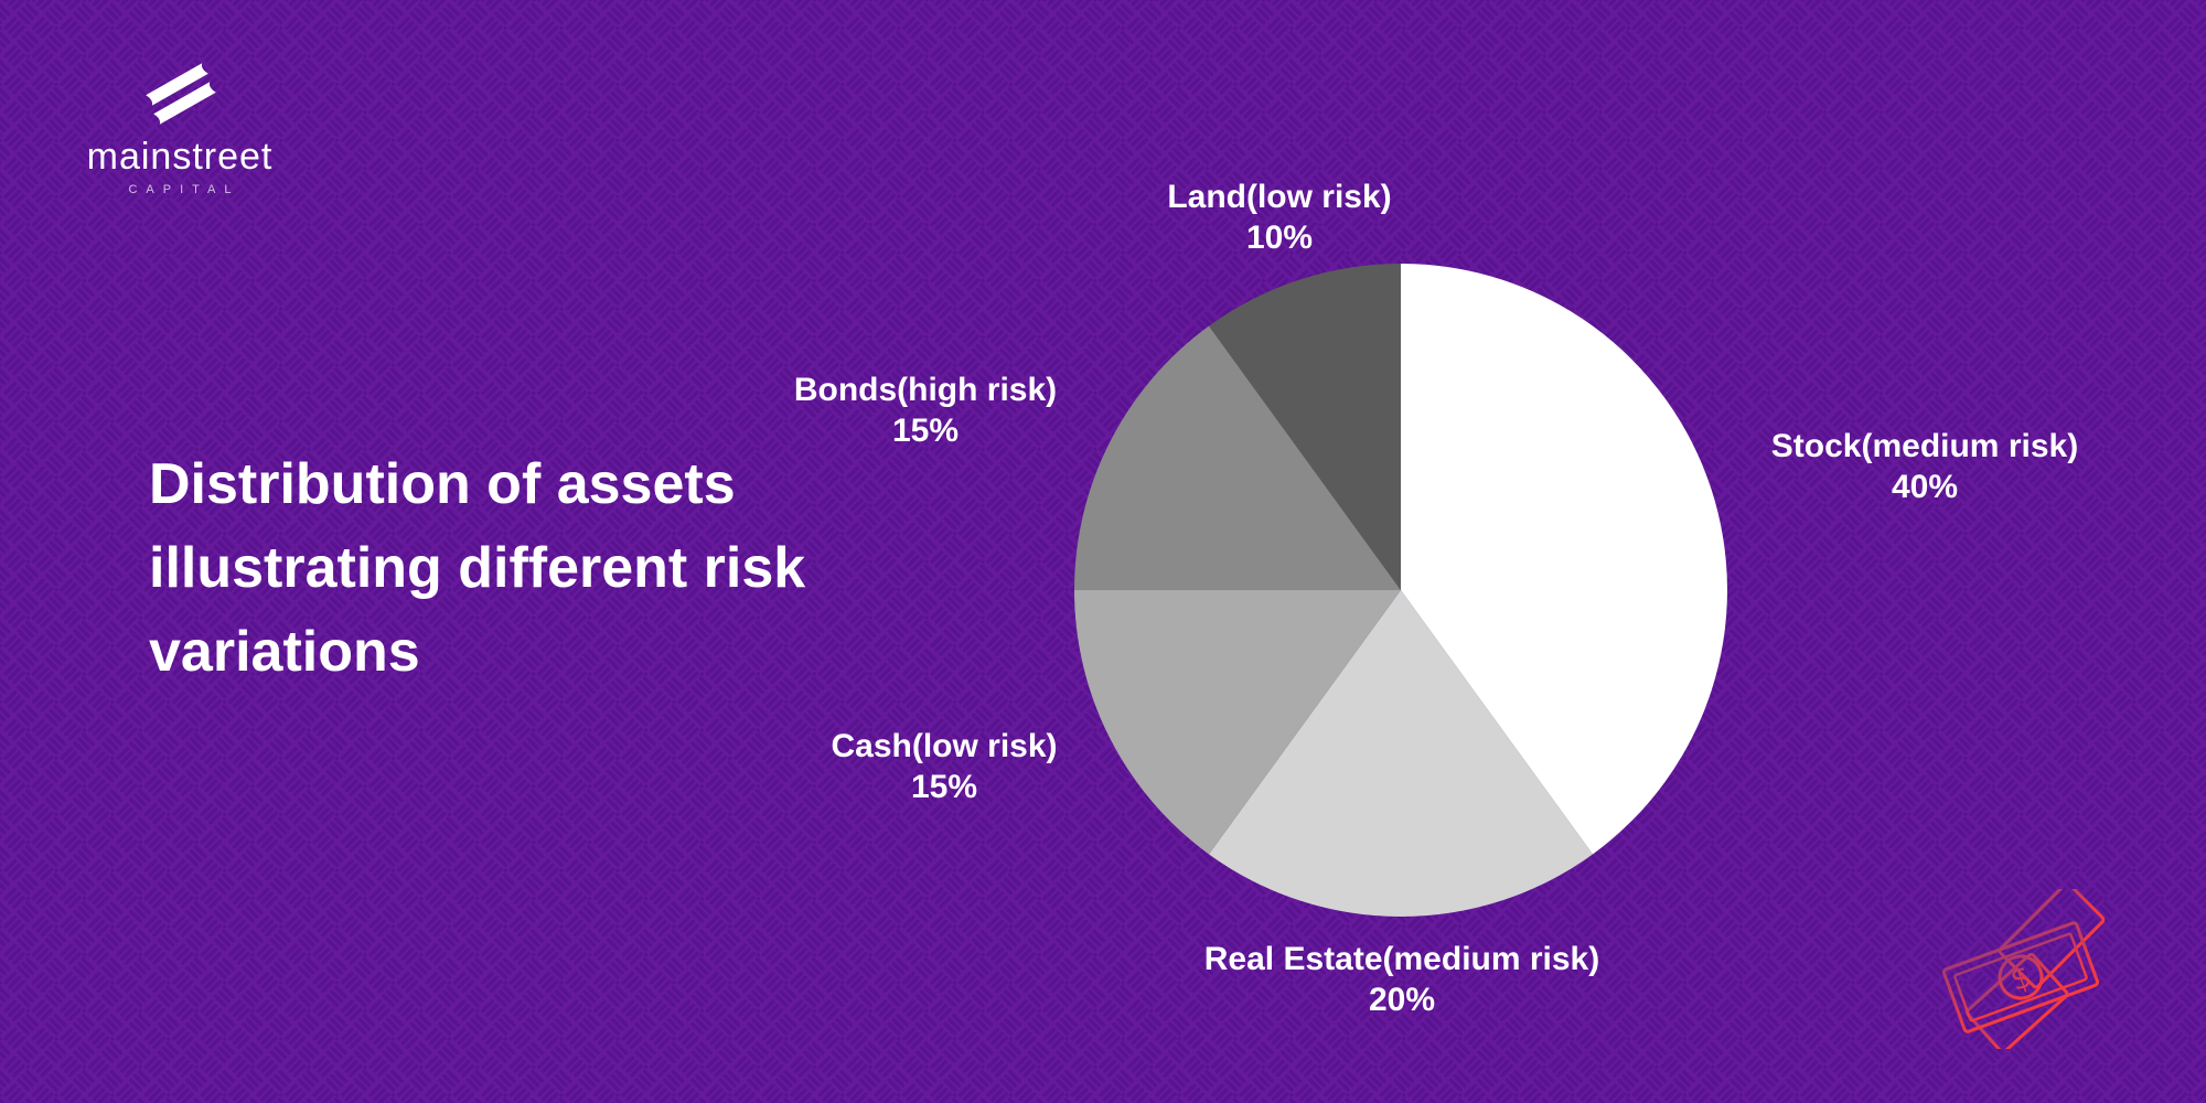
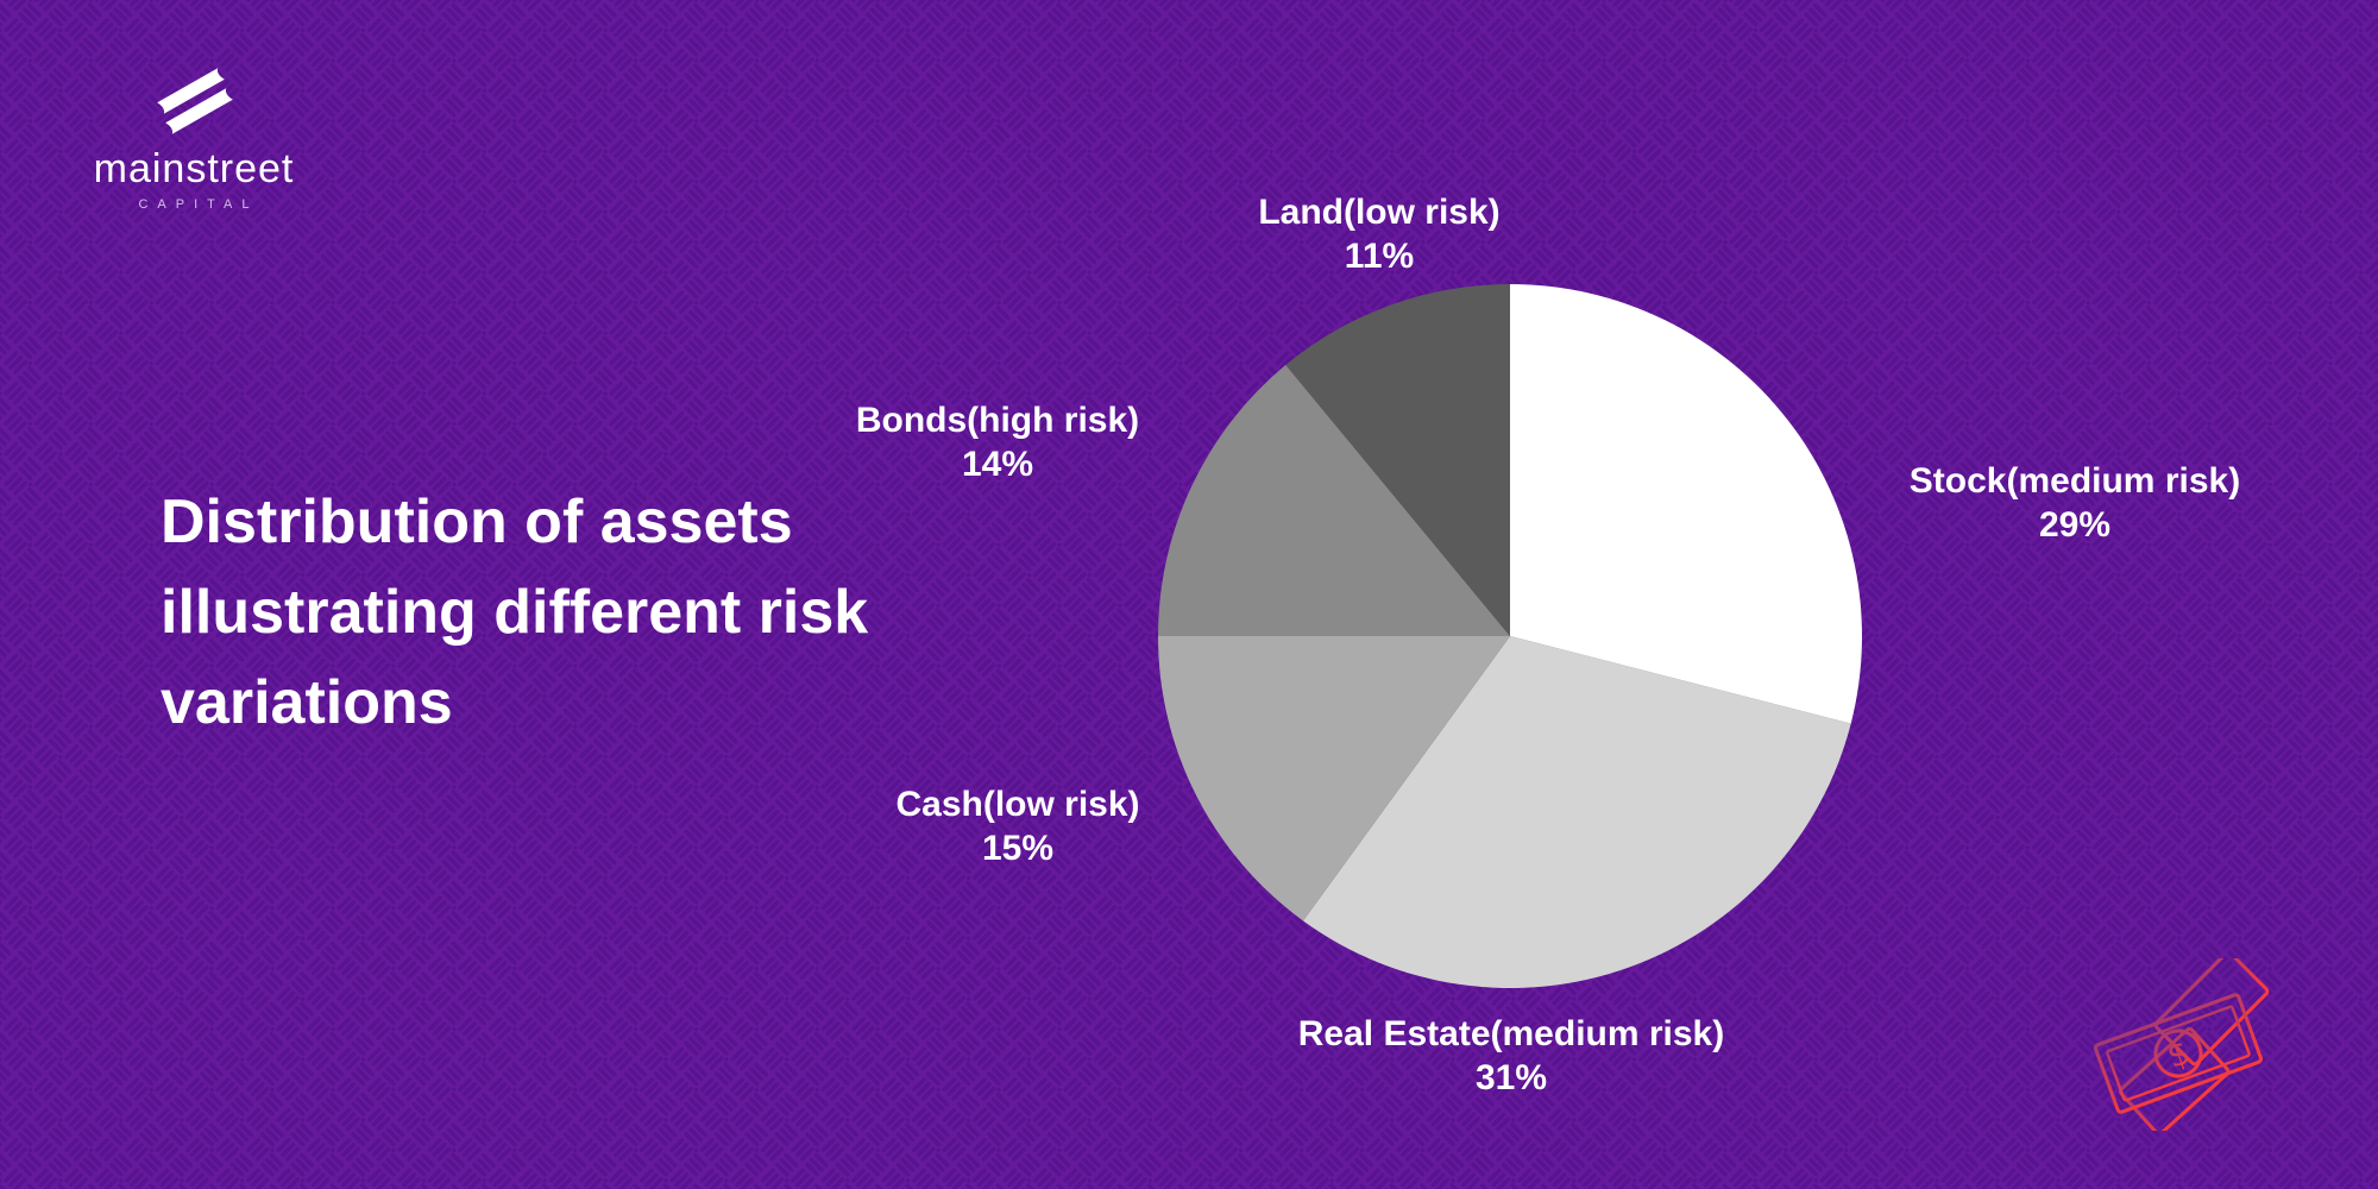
Stock(medium risk): 40% -> 29%
Real Estate(medium risk): 20% -> 31%
Bonds(high risk): 15% -> 14%
Land(low risk): 10% -> 11%
